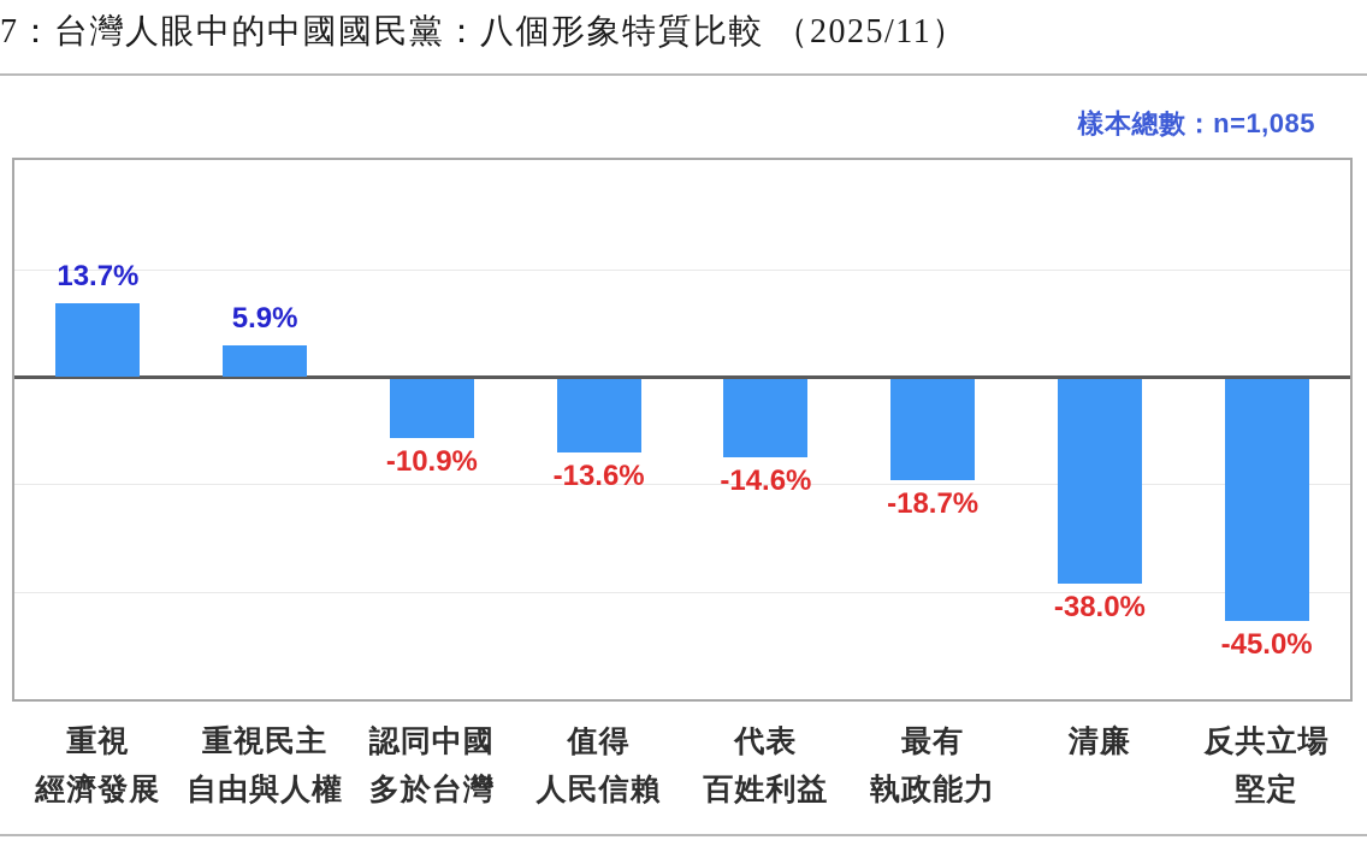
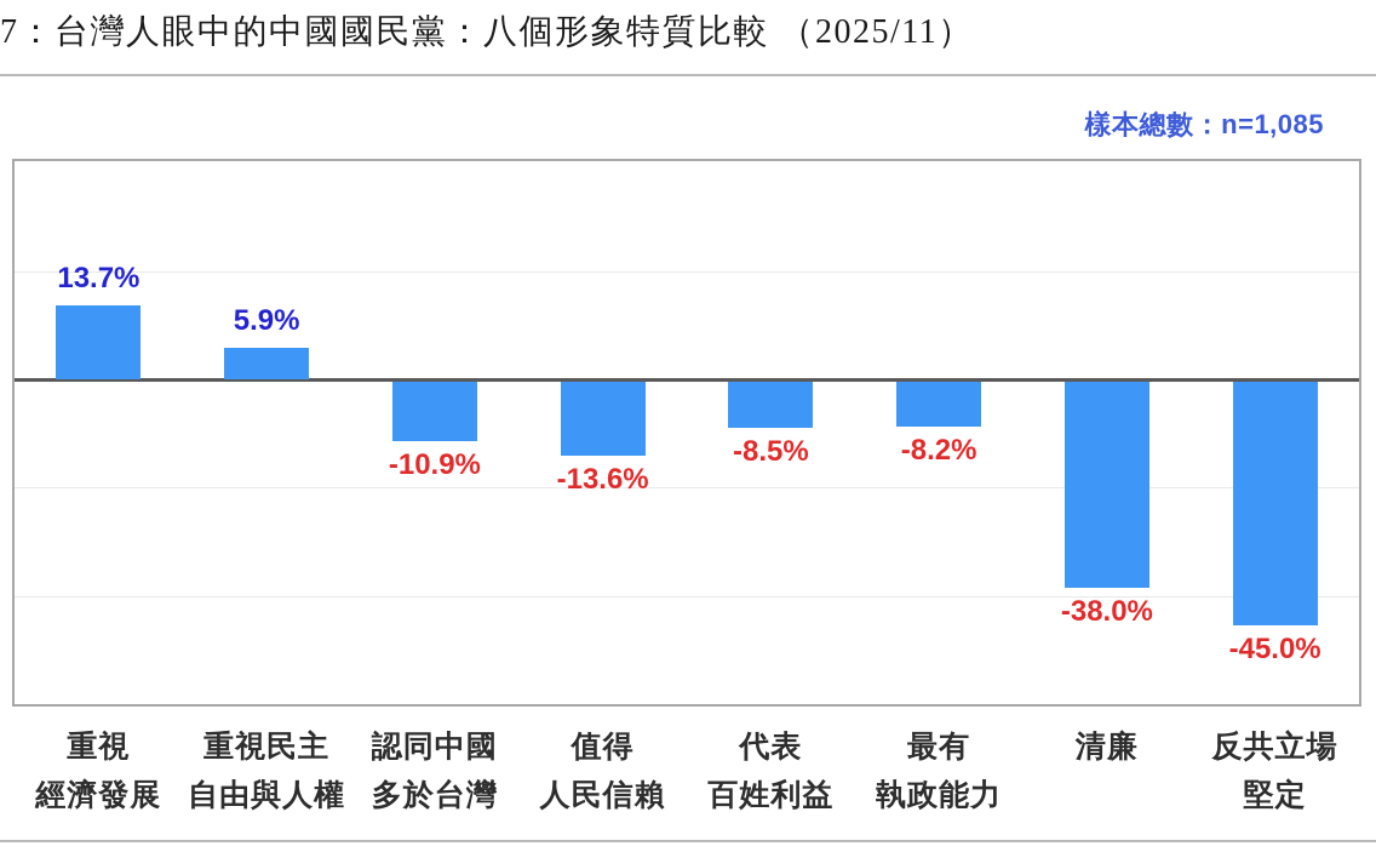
代表百姓利益: -14.6% -> -8.5%
最有執政能力: -18.7% -> -8.2%
